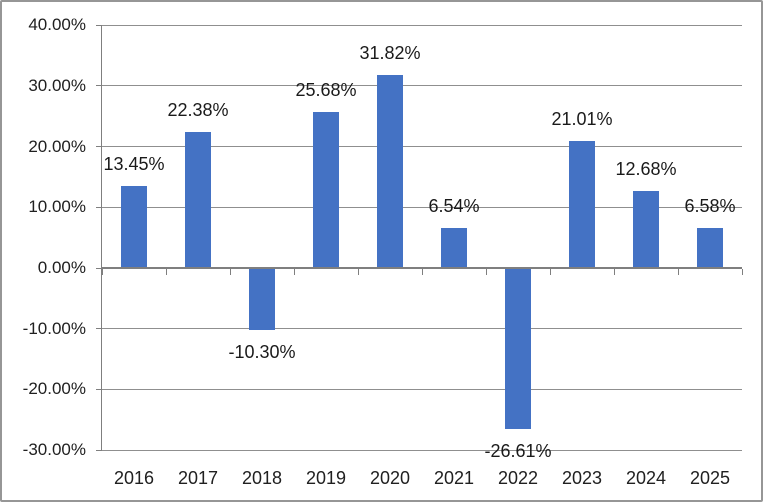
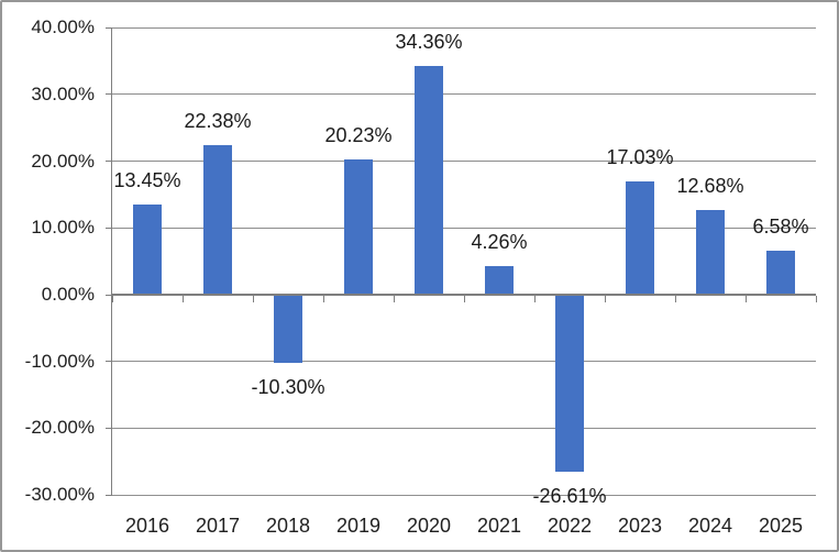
2019: 25.68% -> 20.23%
2020: 31.82% -> 34.36%
2021: 6.54% -> 4.26%
2023: 21.01% -> 17.03%
